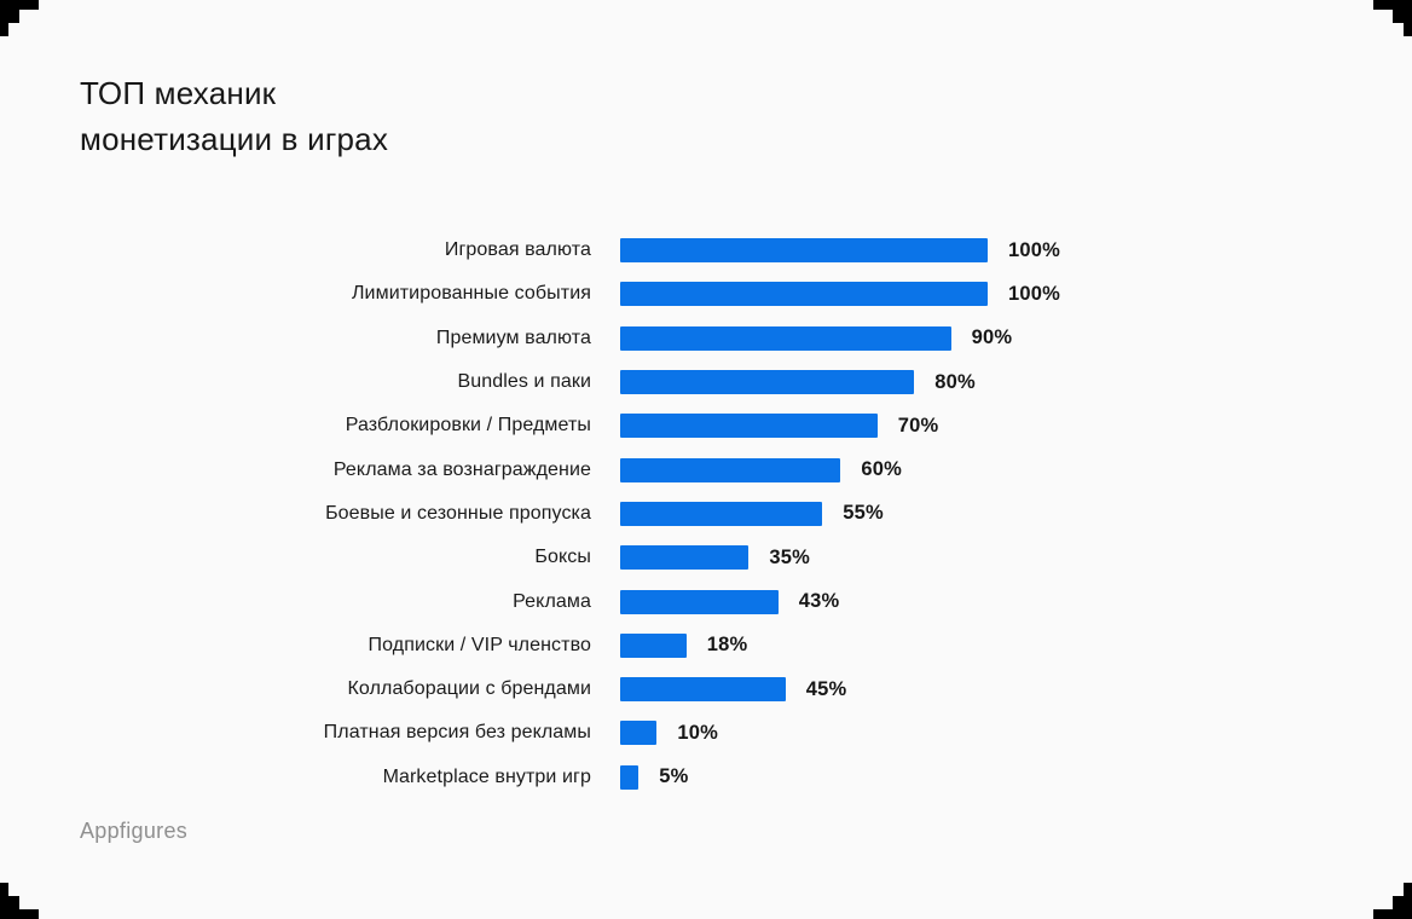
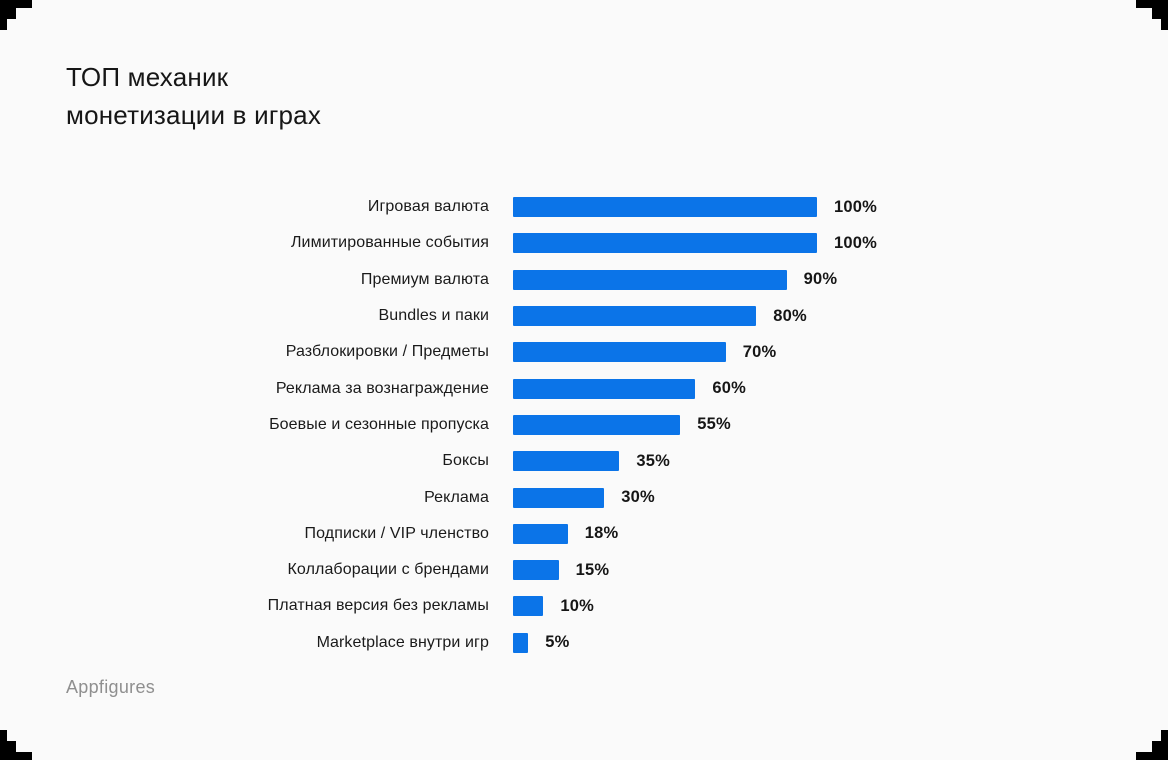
Реклама: 43% -> 30%
Коллаборации с брендами: 45% -> 15%
